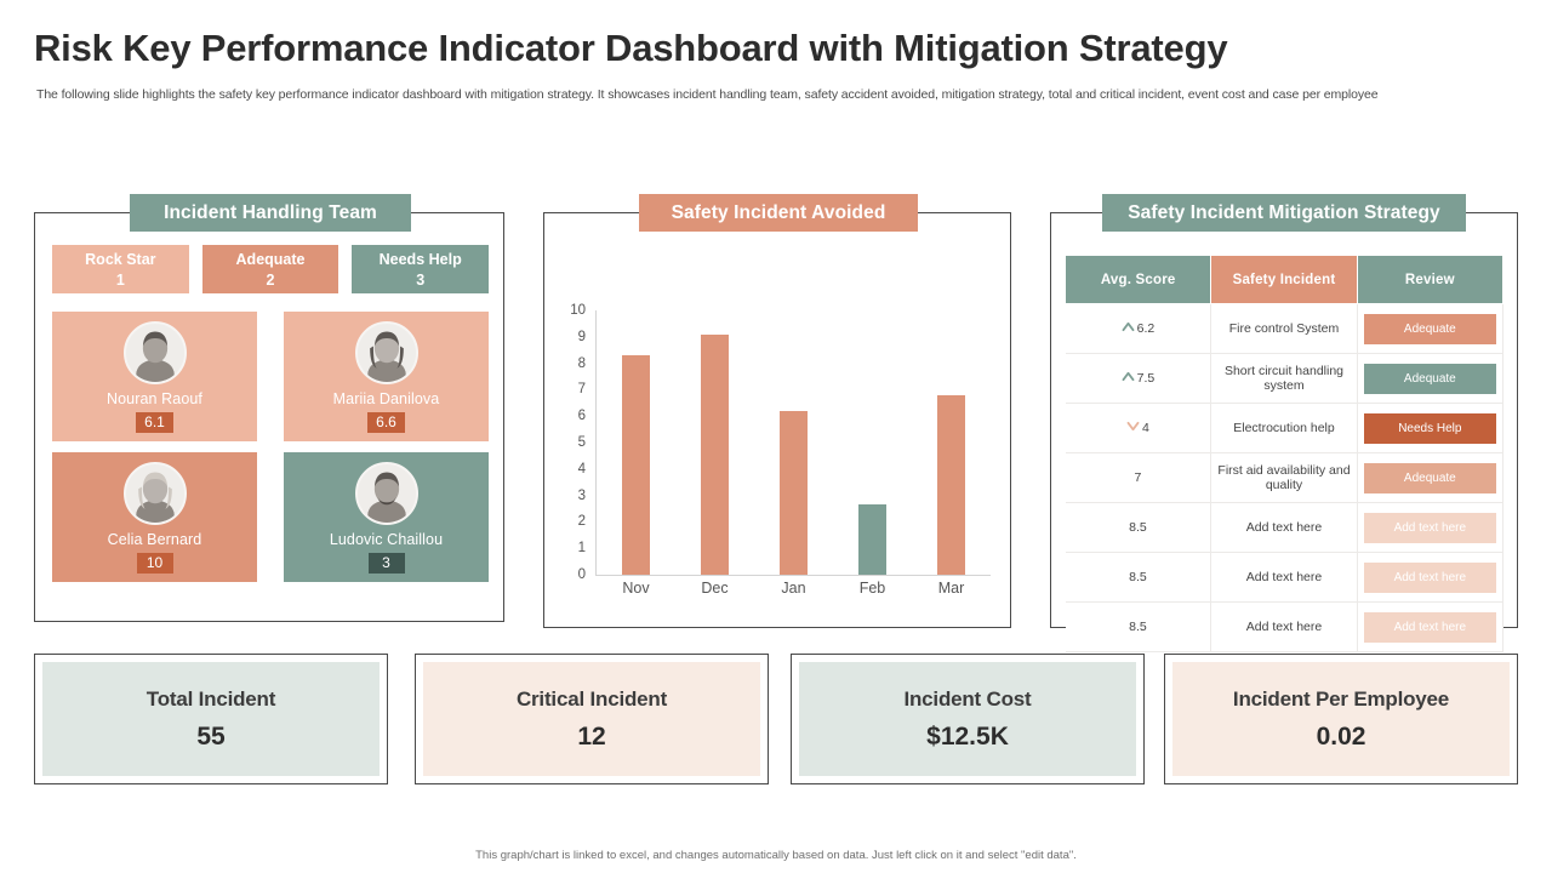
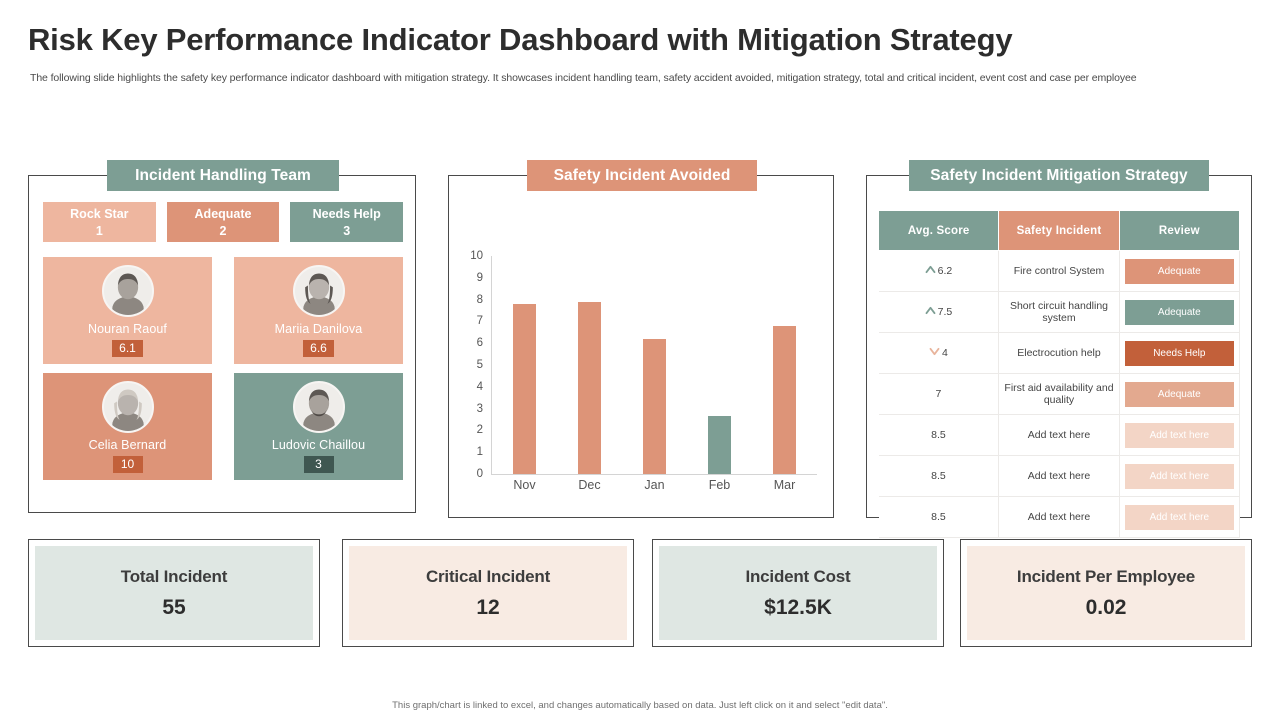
Nov: 8.3 -> 7.8
Dec: 9.1 -> 7.9
